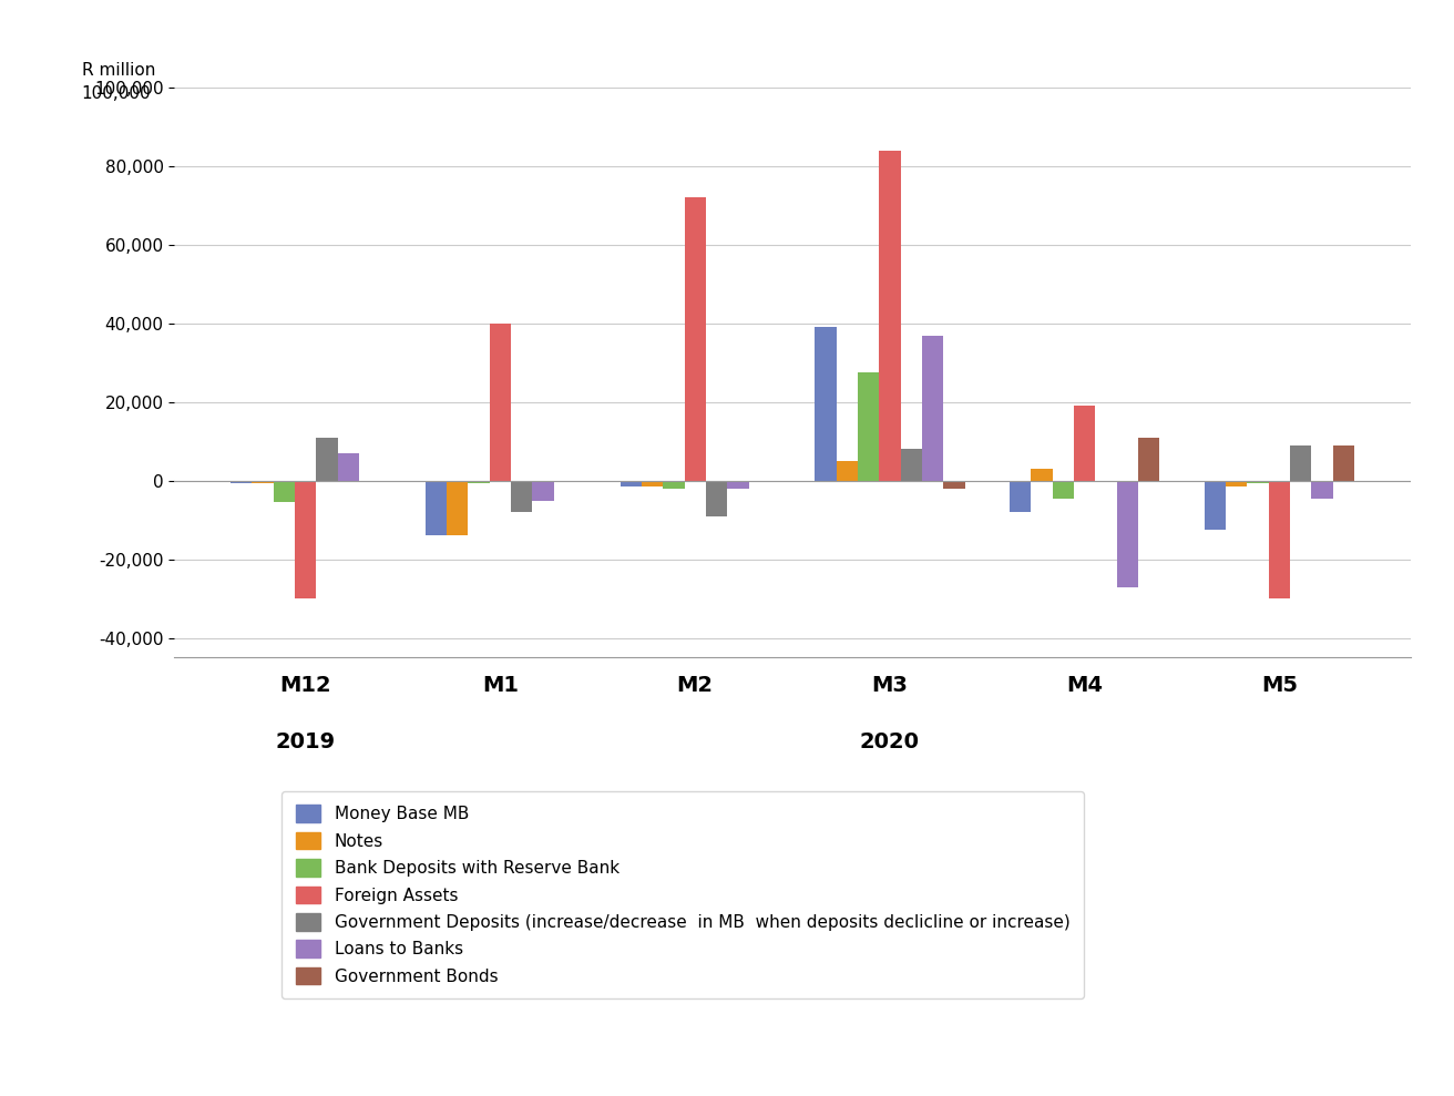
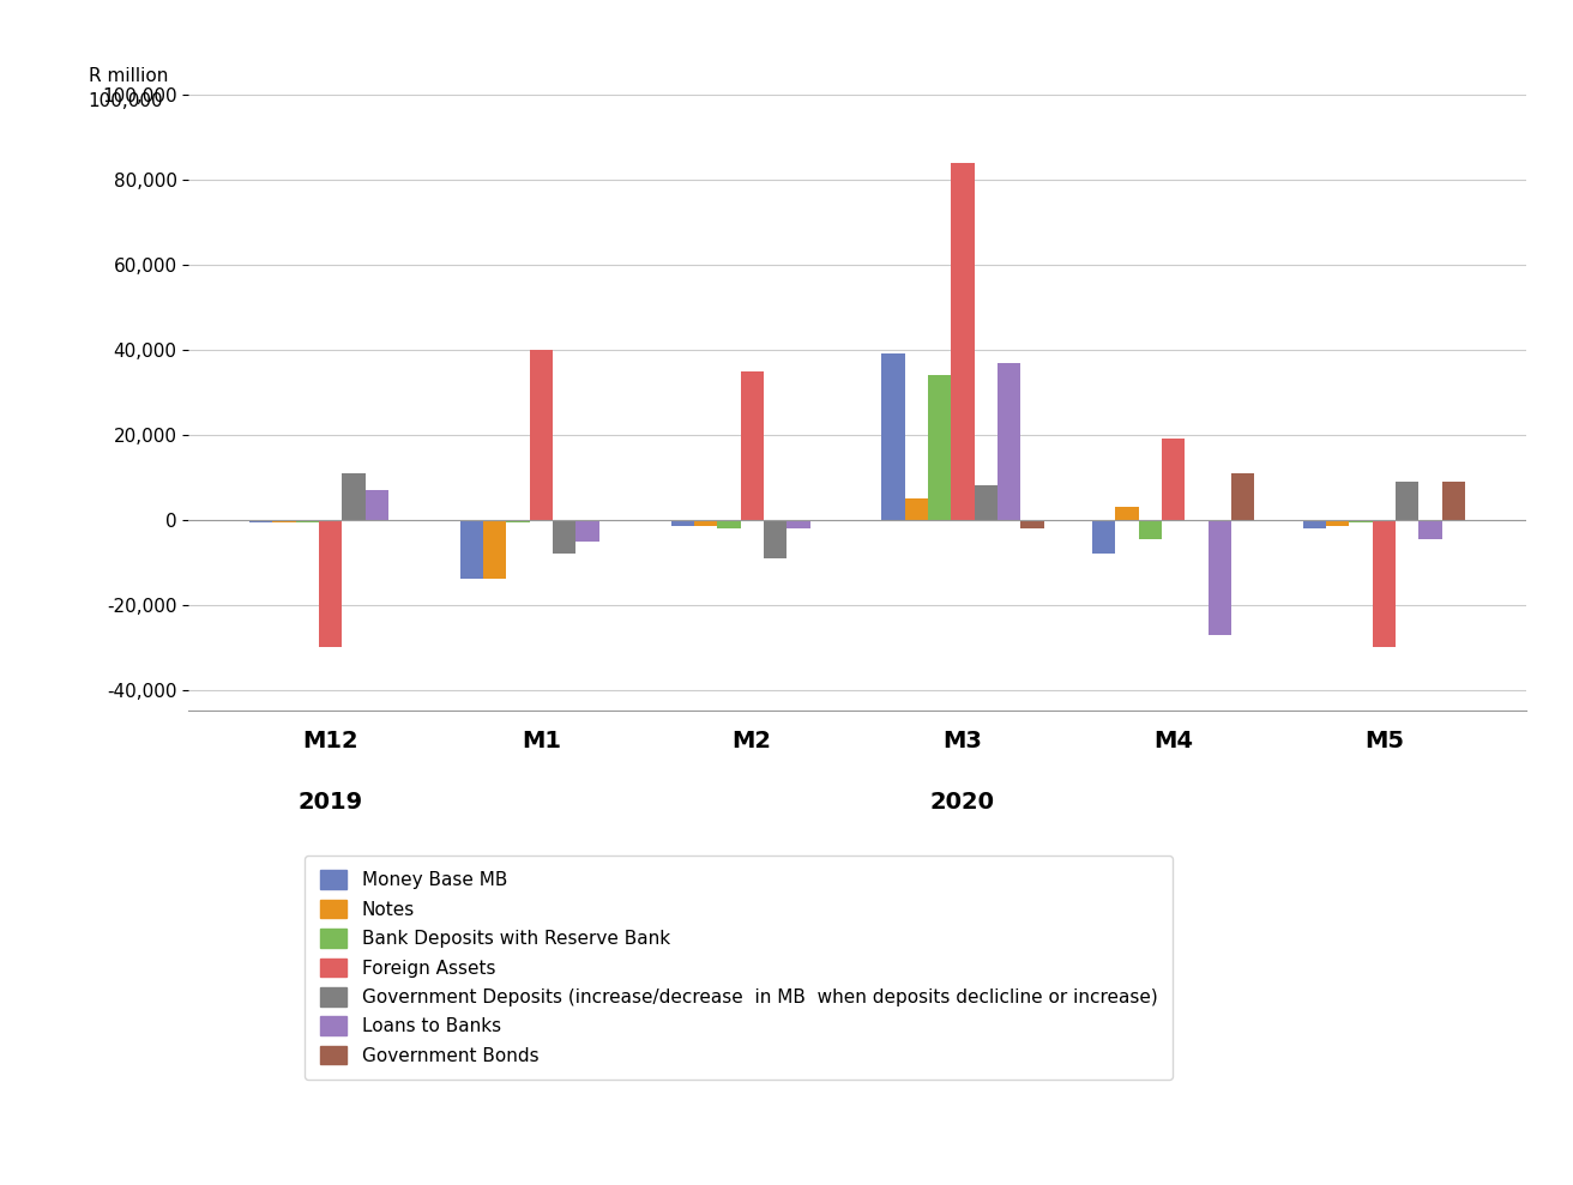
Bank Deposits with Reserve Bank/M12: -5,500 -> -500
Foreign Assets/M2: 72,000 -> 35,000
Bank Deposits with Reserve Bank/M3: 27,500 -> 34,000
Money Base MB/M5: -12,500 -> -2,000
